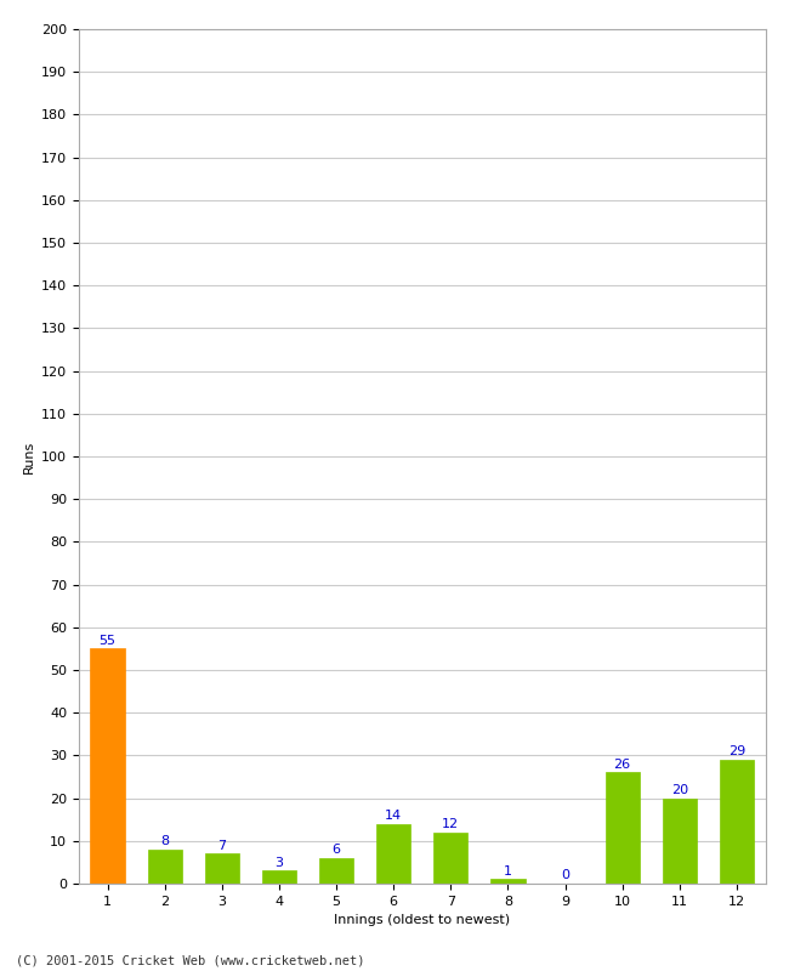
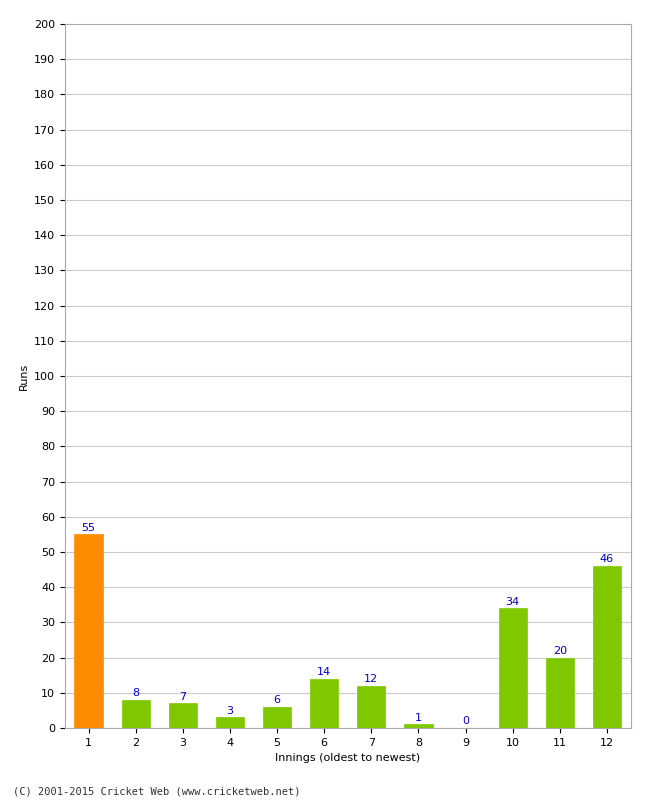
10: 26 -> 34
12: 29 -> 46
